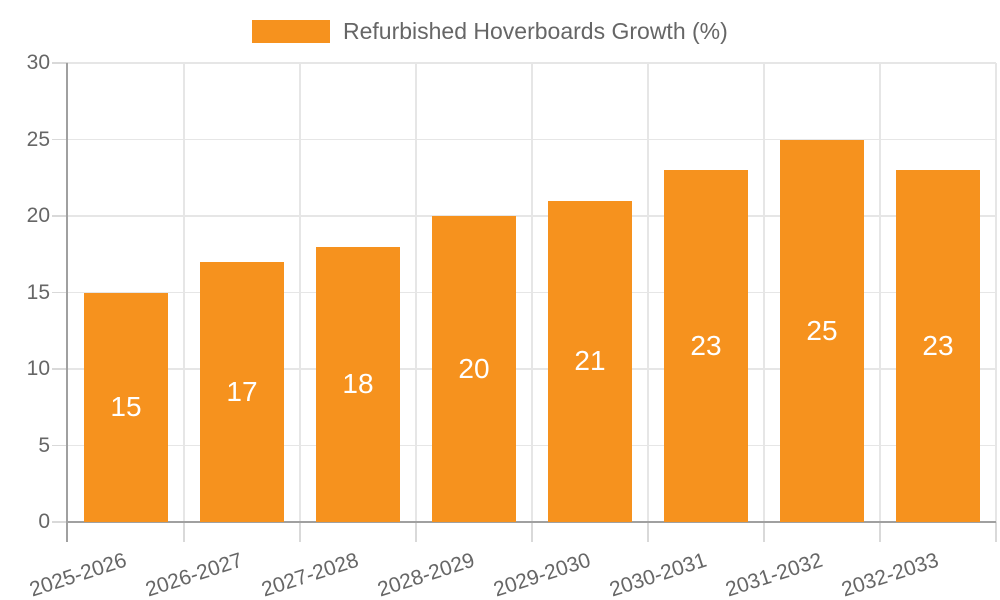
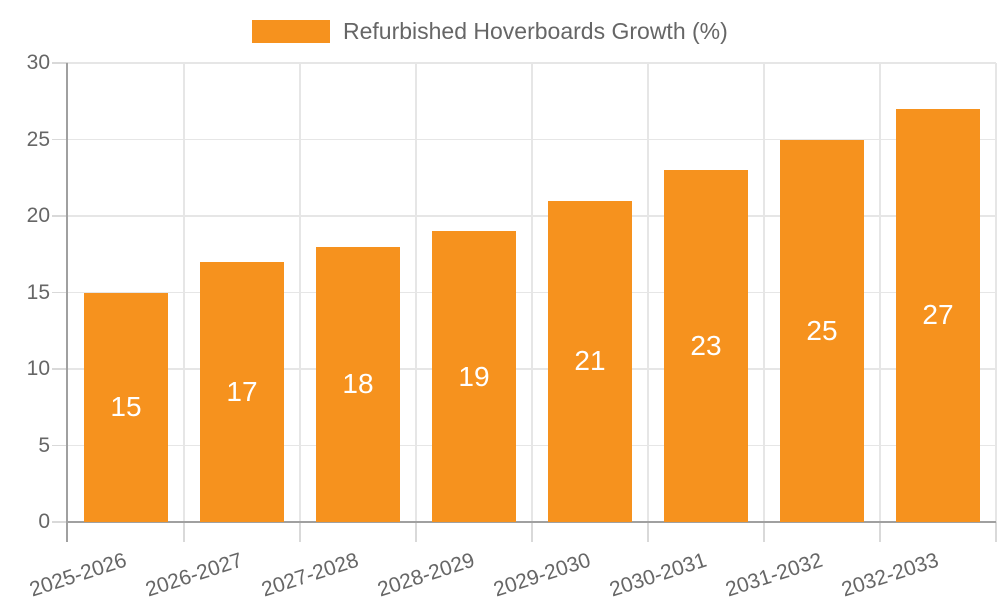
2028-2029: 20 -> 19
2032-2033: 23 -> 27
